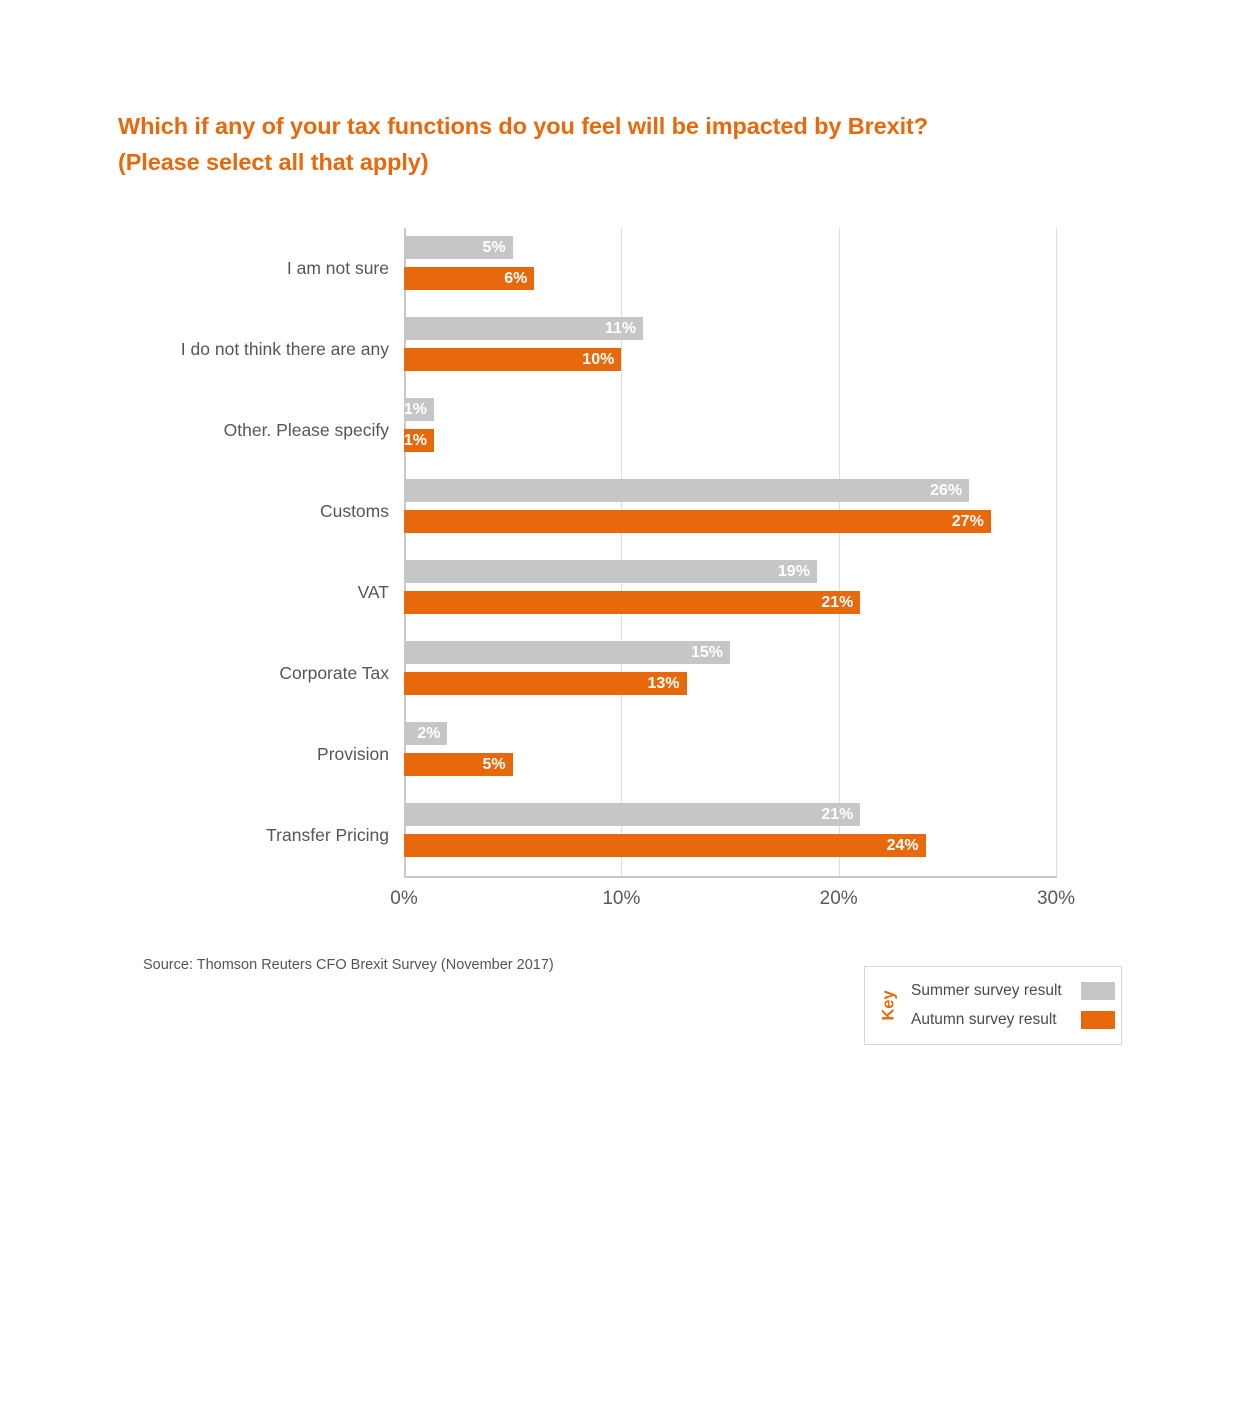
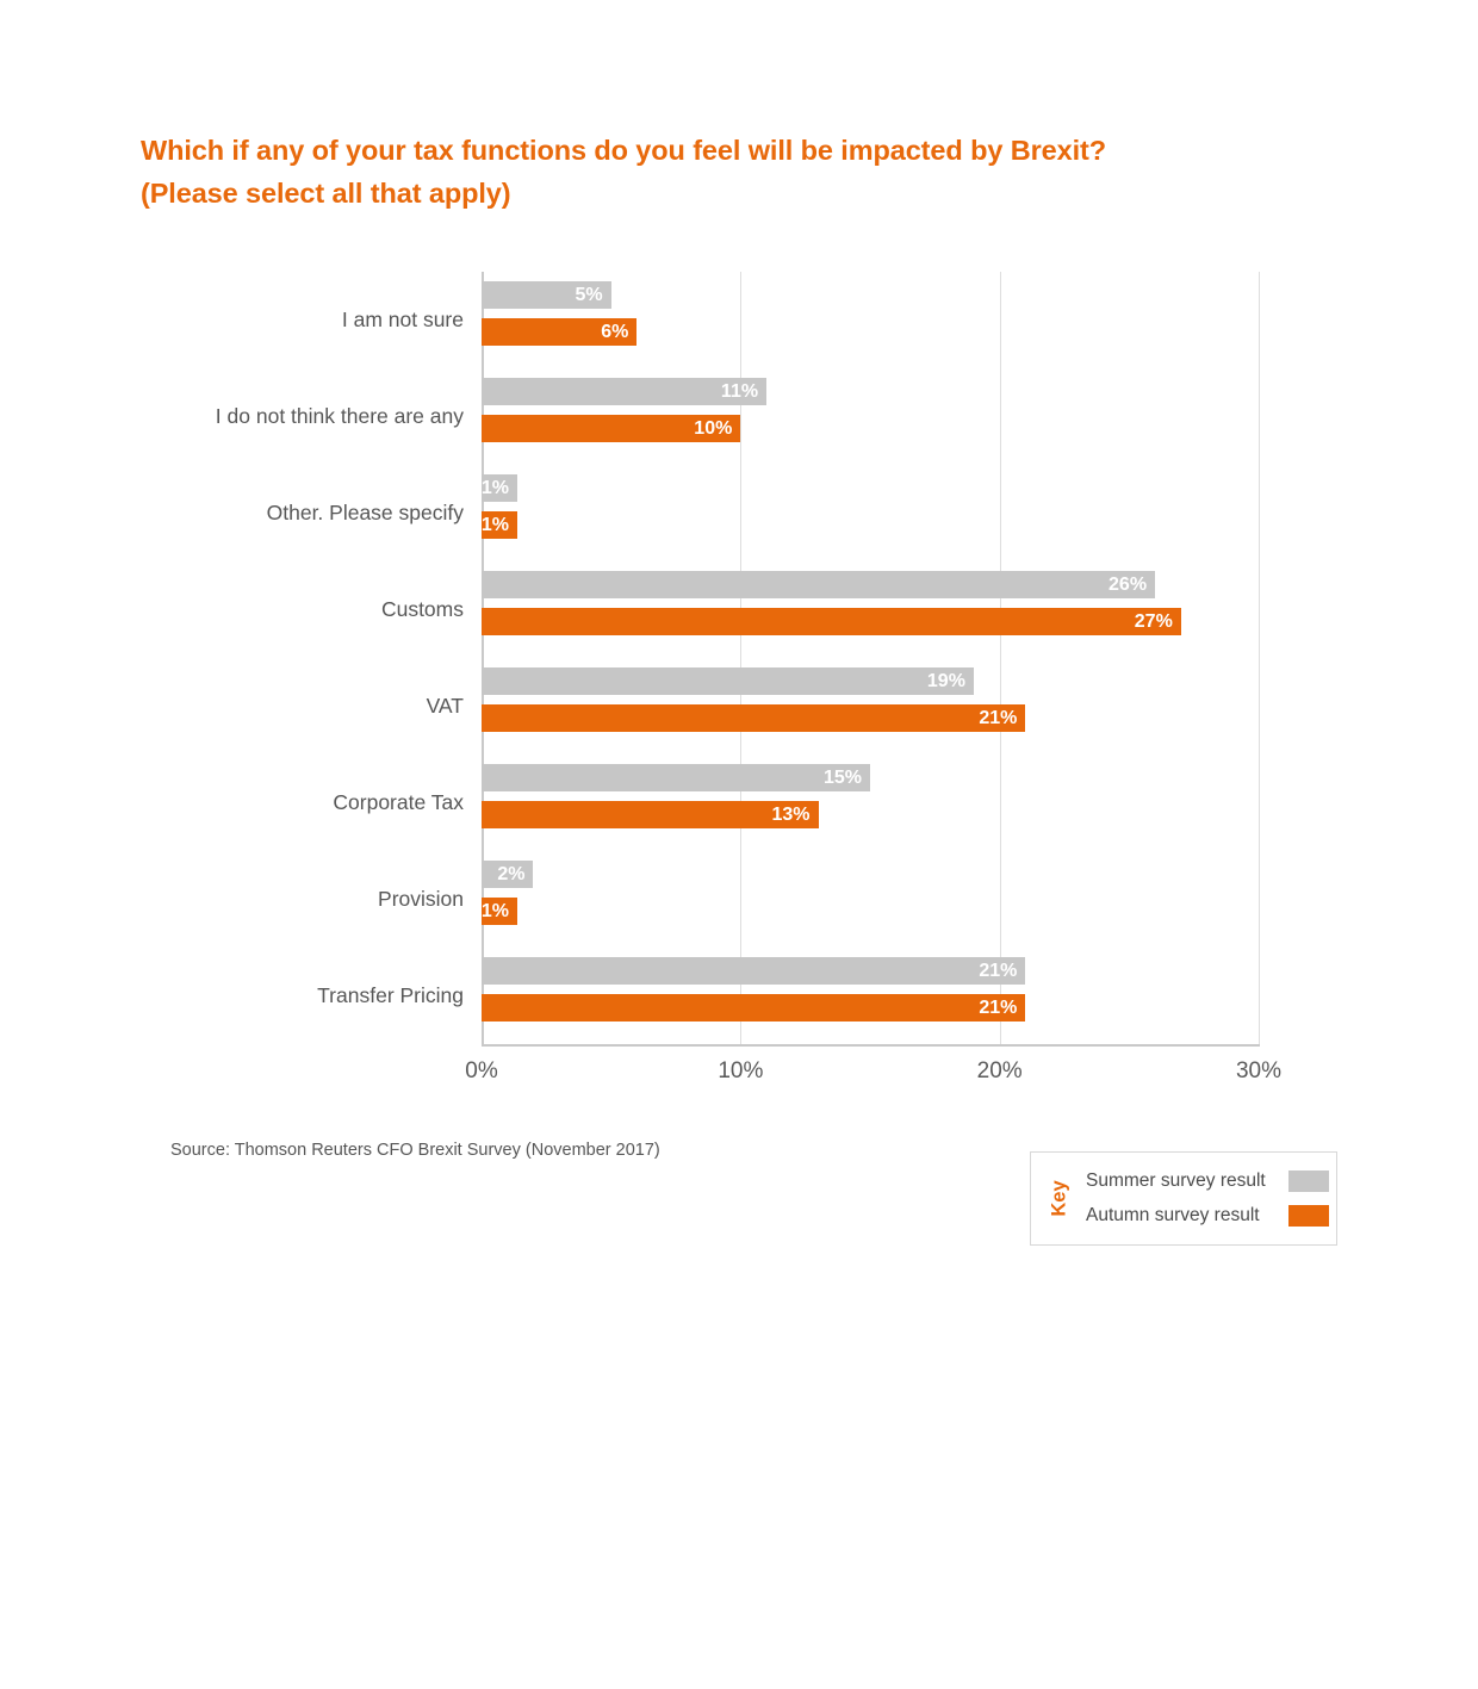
Autumn survey result/Provision: 5% -> 1%
Autumn survey result/Transfer Pricing: 24% -> 21%
